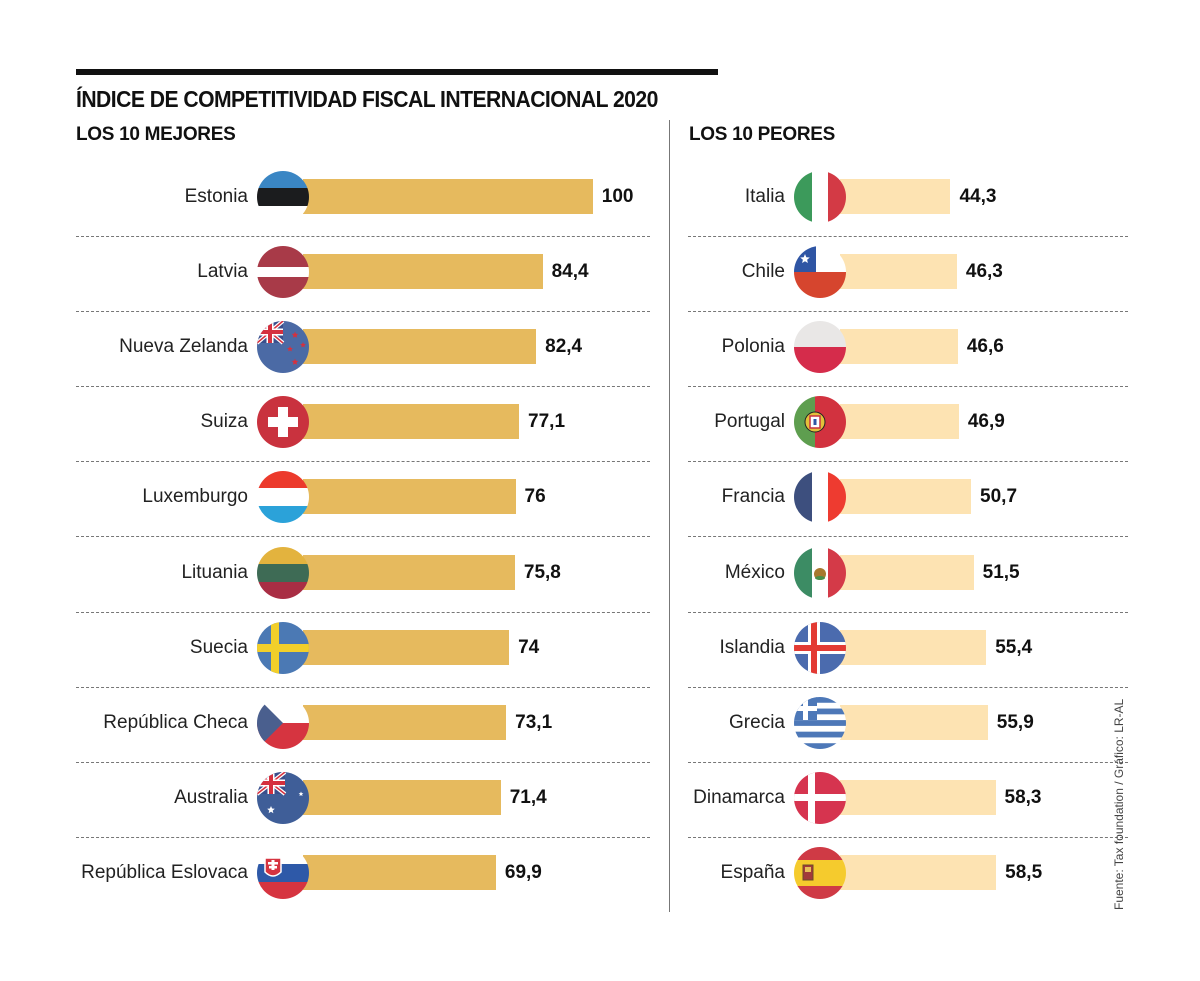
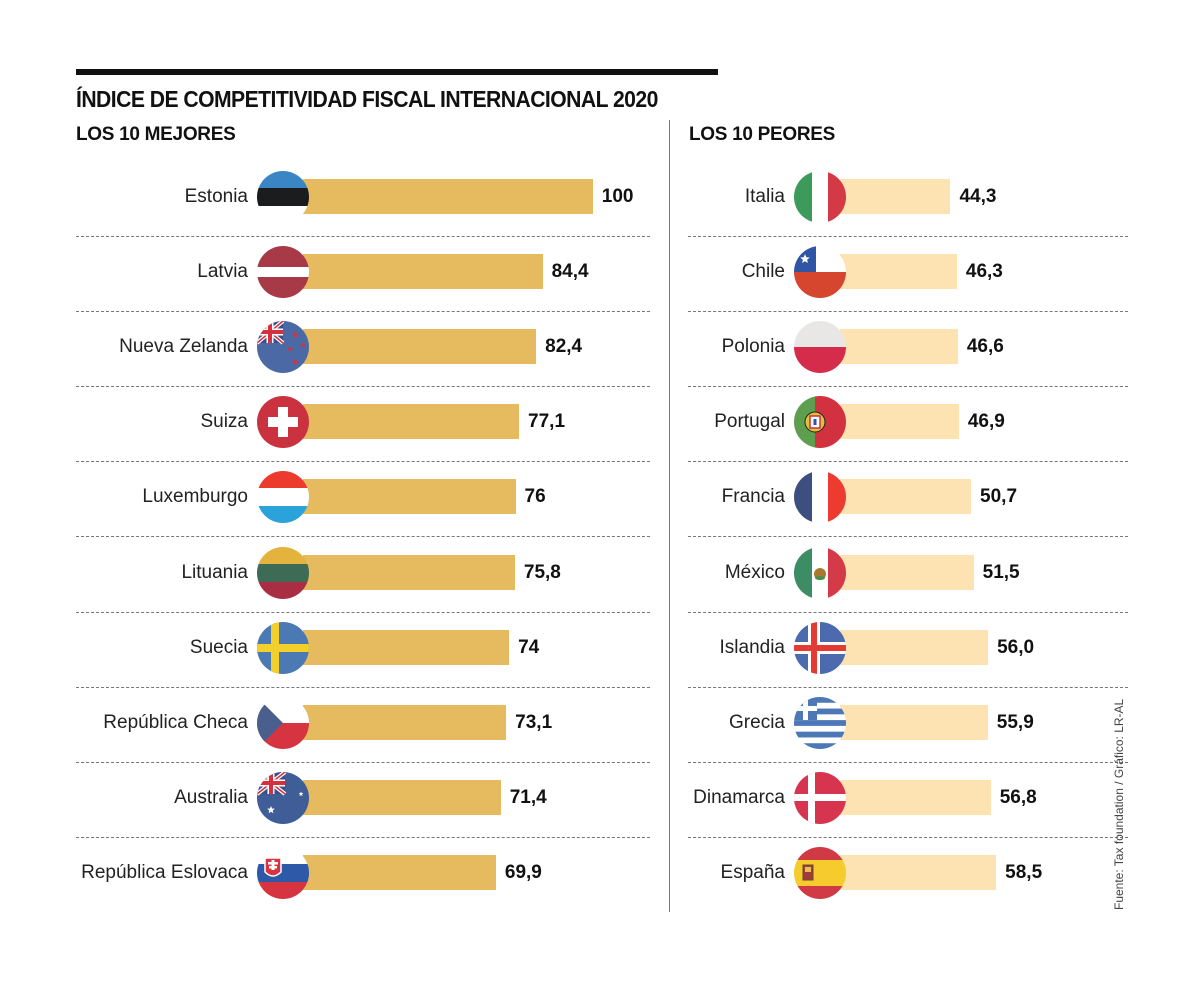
LOS 10 PEORES/Islandia: 55,4 -> 56,0
LOS 10 PEORES/Dinamarca: 58,3 -> 56,8
